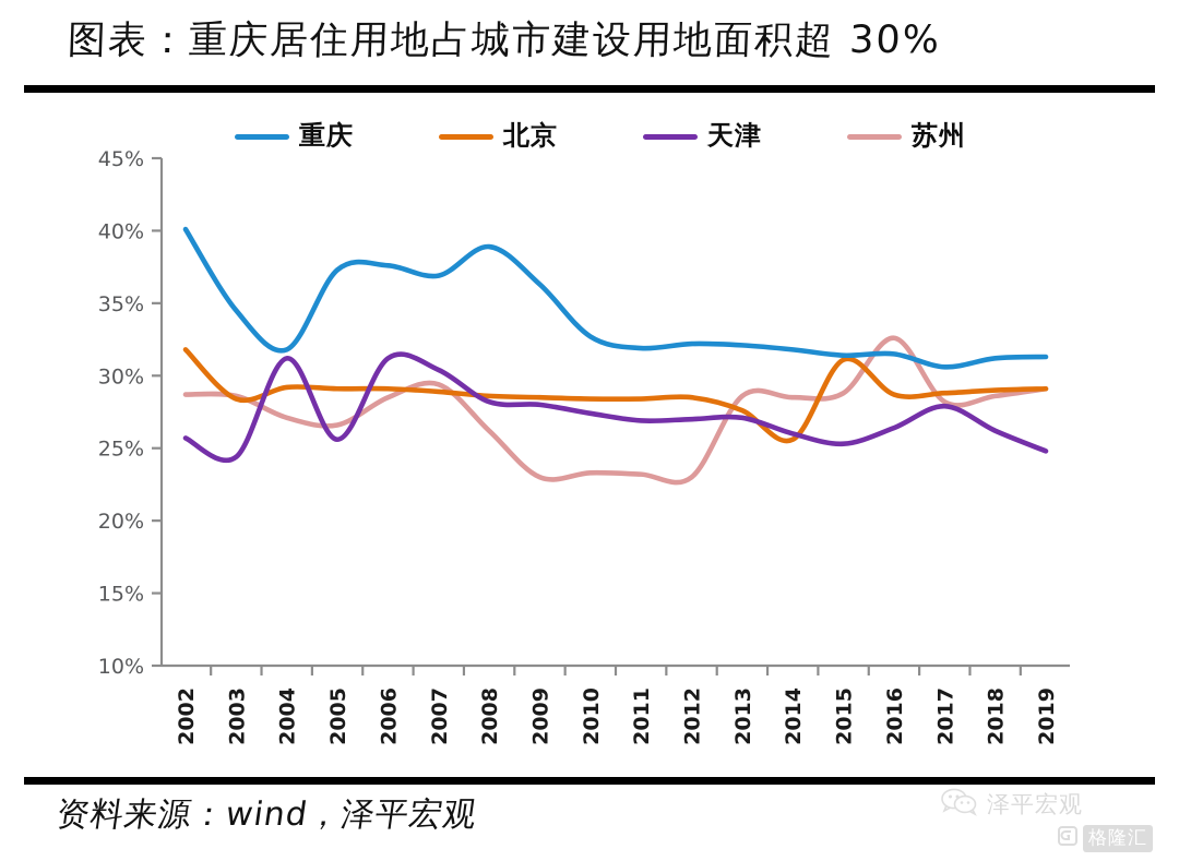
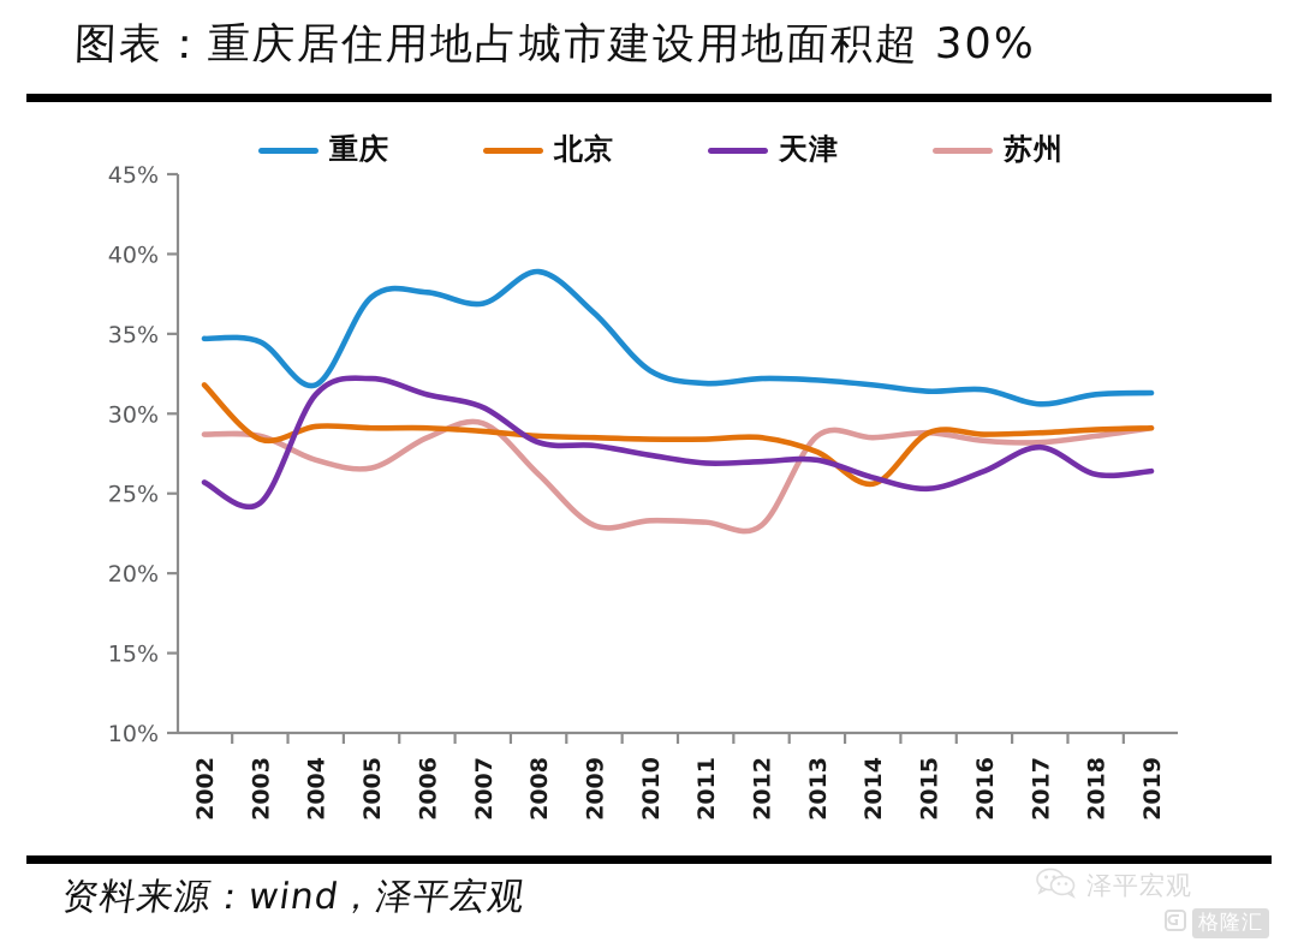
重庆/2002: 40.1% -> 34.7%
天津/2005: 25.6% -> 32.2%
北京/2015: 31.1% -> 28.8%
苏州/2016: 32.6% -> 28.3%
天津/2019: 24.8% -> 26.4%
